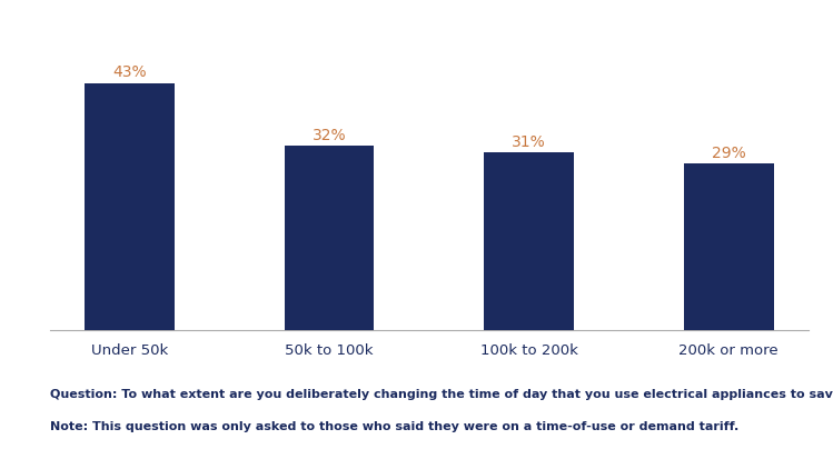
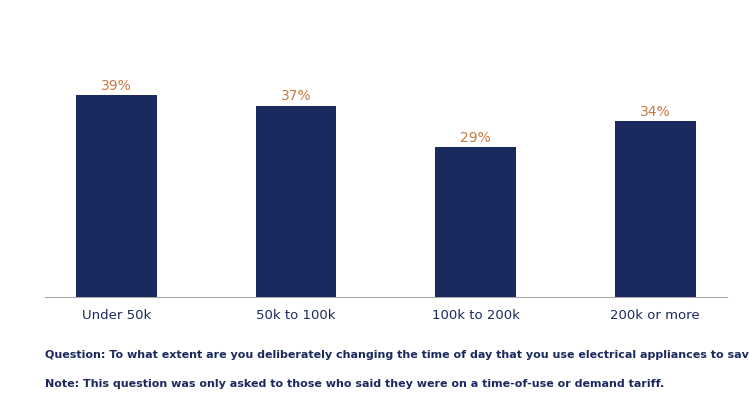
Under 50k: 43% -> 39%
50k to 100k: 32% -> 37%
100k to 200k: 31% -> 29%
200k or more: 29% -> 34%
